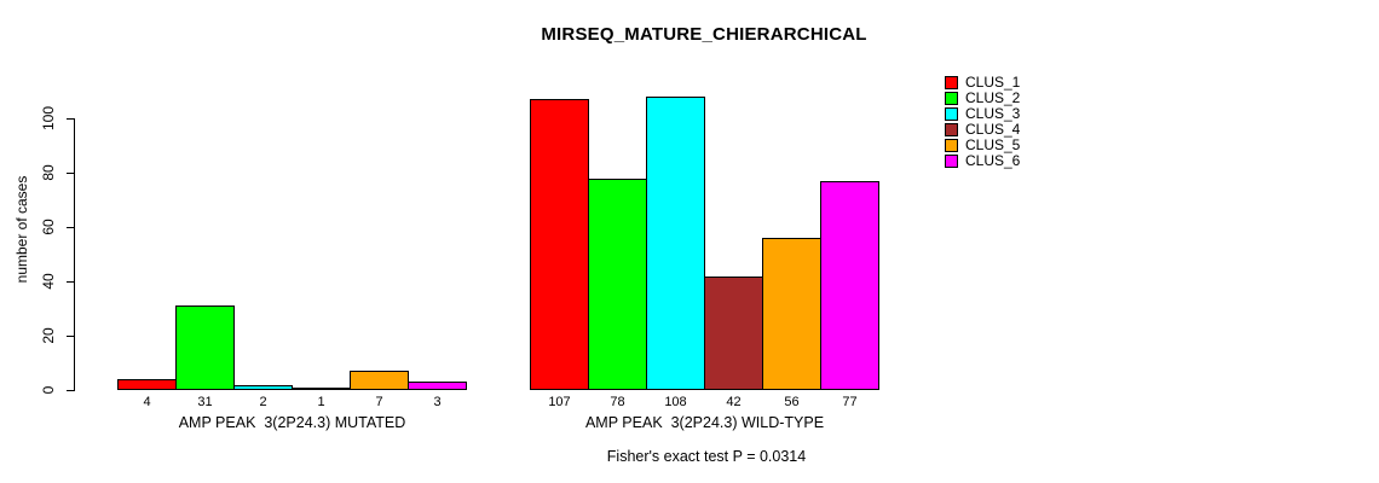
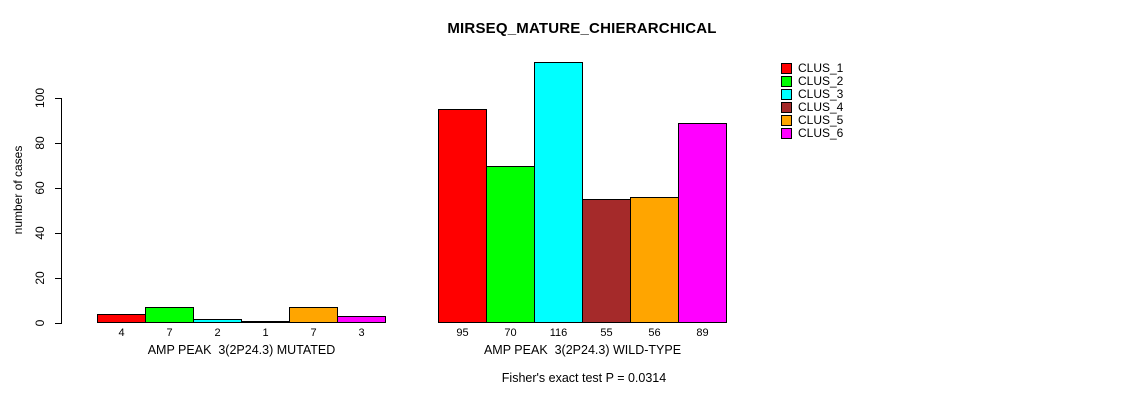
CLUS_2/AMP PEAK 3(2P24.3) MUTATED: 31 -> 7
CLUS_1/AMP PEAK 3(2P24.3) WILD-TYPE: 107 -> 95
CLUS_2/AMP PEAK 3(2P24.3) WILD-TYPE: 78 -> 70
CLUS_3/AMP PEAK 3(2P24.3) WILD-TYPE: 108 -> 116
CLUS_4/AMP PEAK 3(2P24.3) WILD-TYPE: 42 -> 55
CLUS_6/AMP PEAK 3(2P24.3) WILD-TYPE: 77 -> 89
